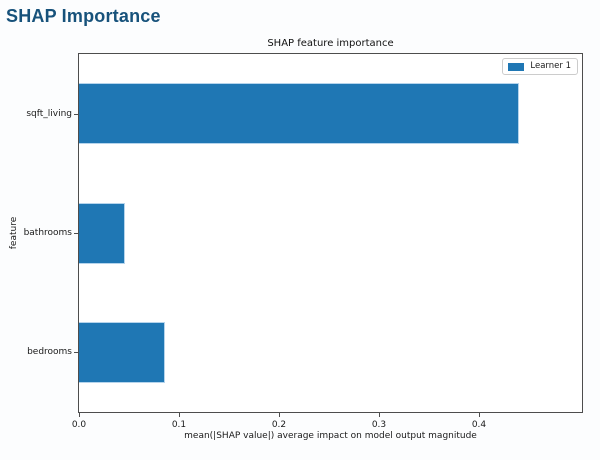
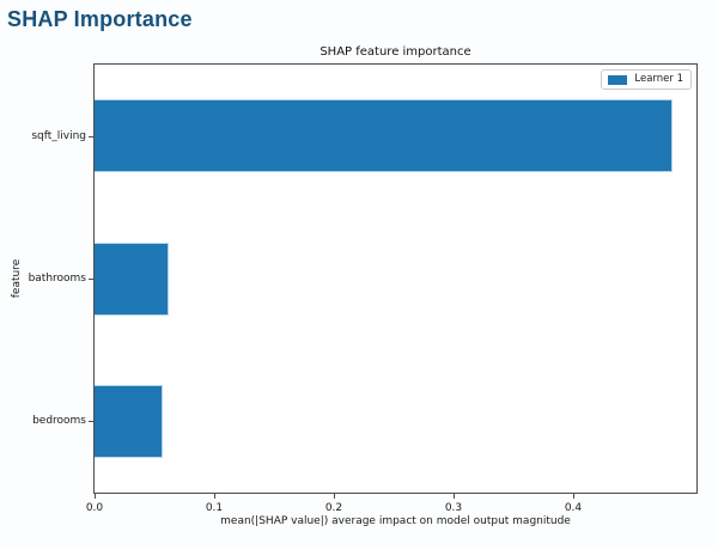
sqft_living: 0.440 -> 0.483
bathrooms: 0.046 -> 0.062
bedrooms: 0.086 -> 0.057
